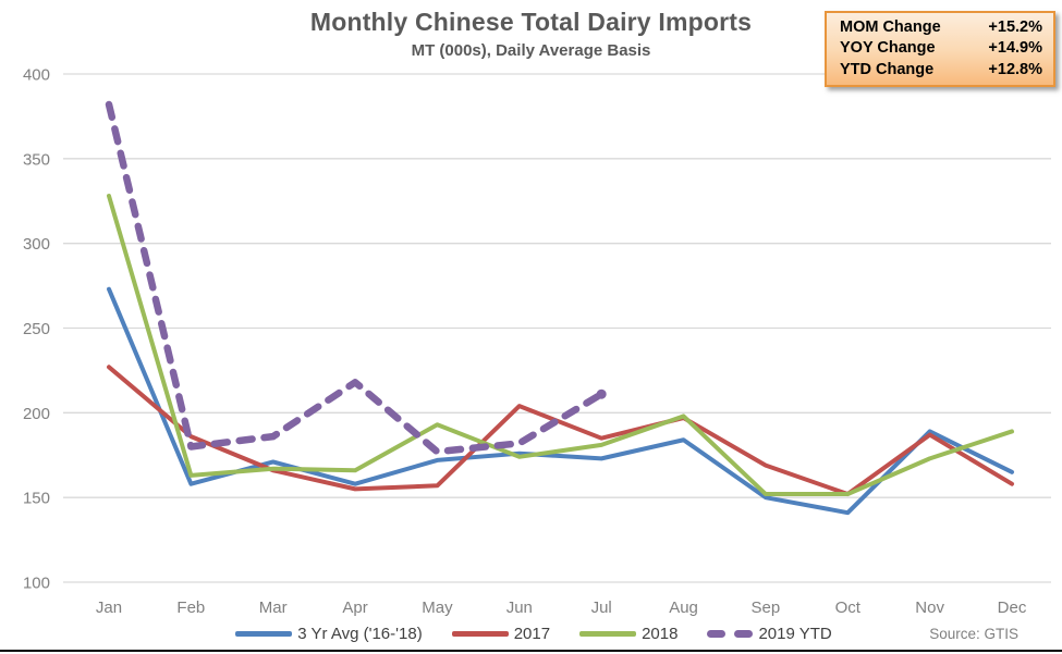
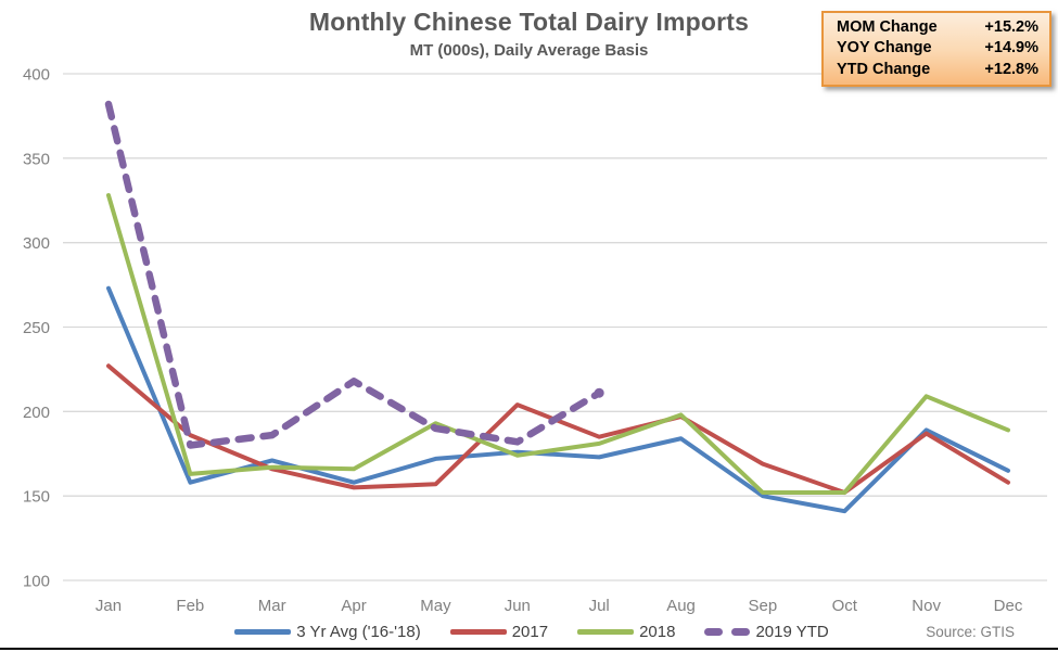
2019 YTD/May: 177 -> 190
2018/Nov: 173 -> 209
